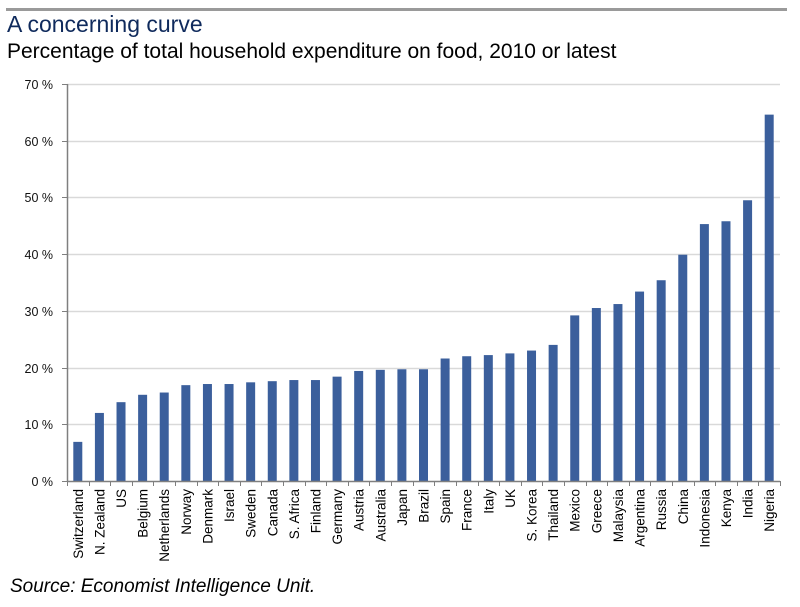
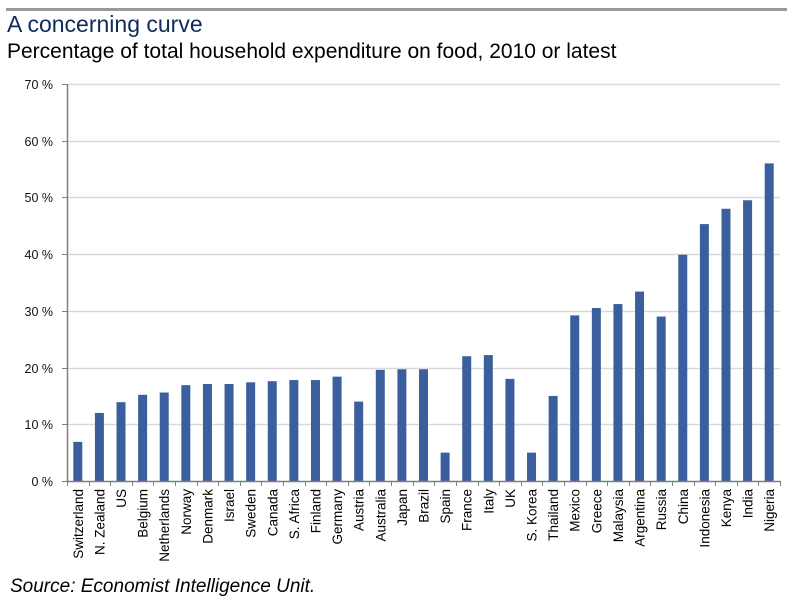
Austria: 19% -> 14%
Spain: 22% -> 5%
UK: 22% -> 18%
S. Korea: 23% -> 5%
Thailand: 24% -> 15%
Russia: 35% -> 29%
Kenya: 46% -> 48%
Nigeria: 65% -> 56%
